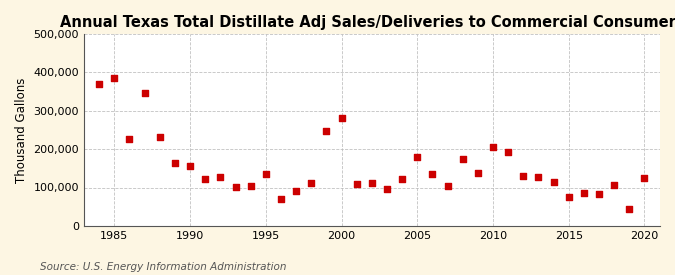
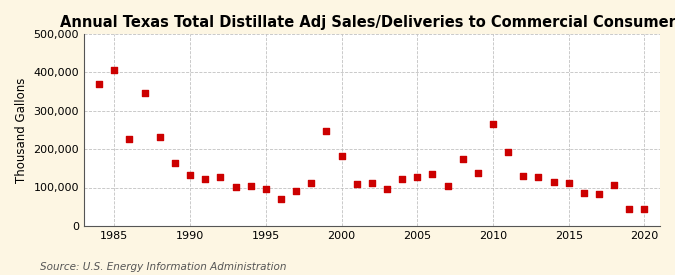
1985: 385,000 -> 405,000
1990: 155,000 -> 133,000
1995: 135,000 -> 97,000
2000: 280,000 -> 183,000
2005: 180,000 -> 128,000
2010: 205,000 -> 265,000
2015: 75,000 -> 112,000
2020: 125,000 -> 44,000
